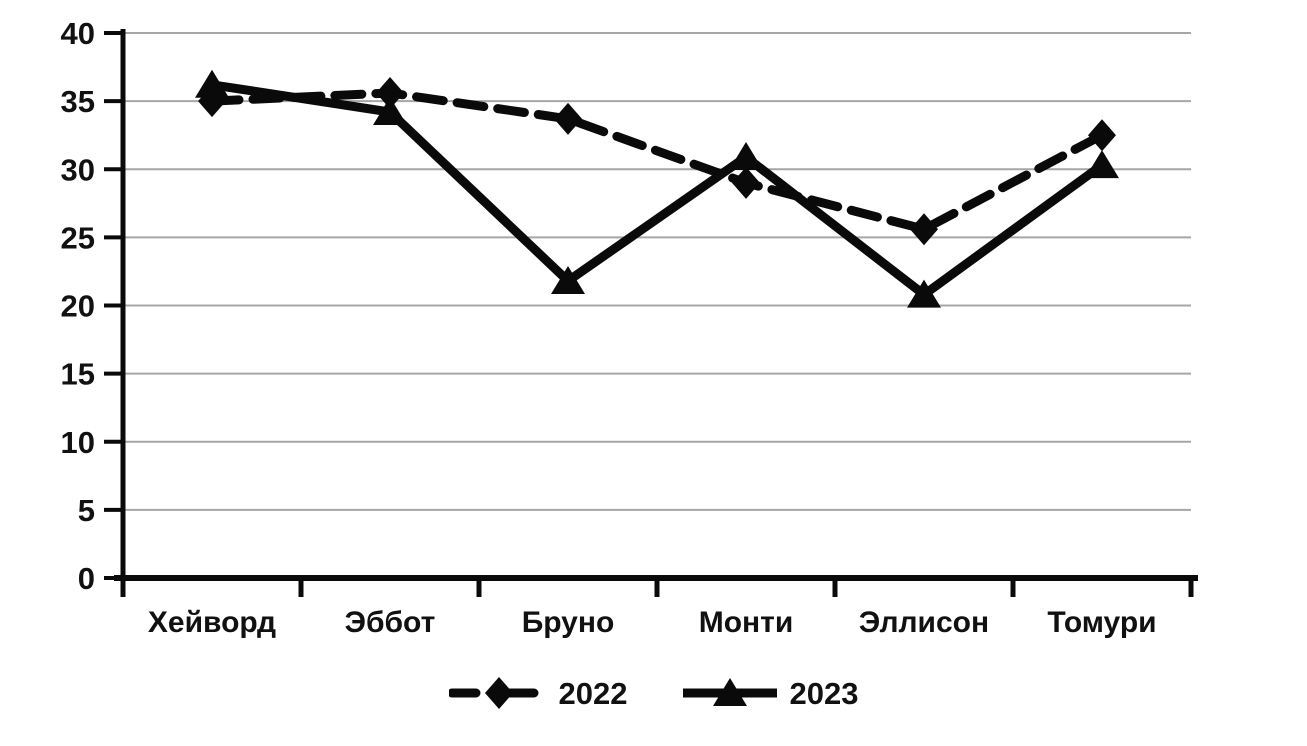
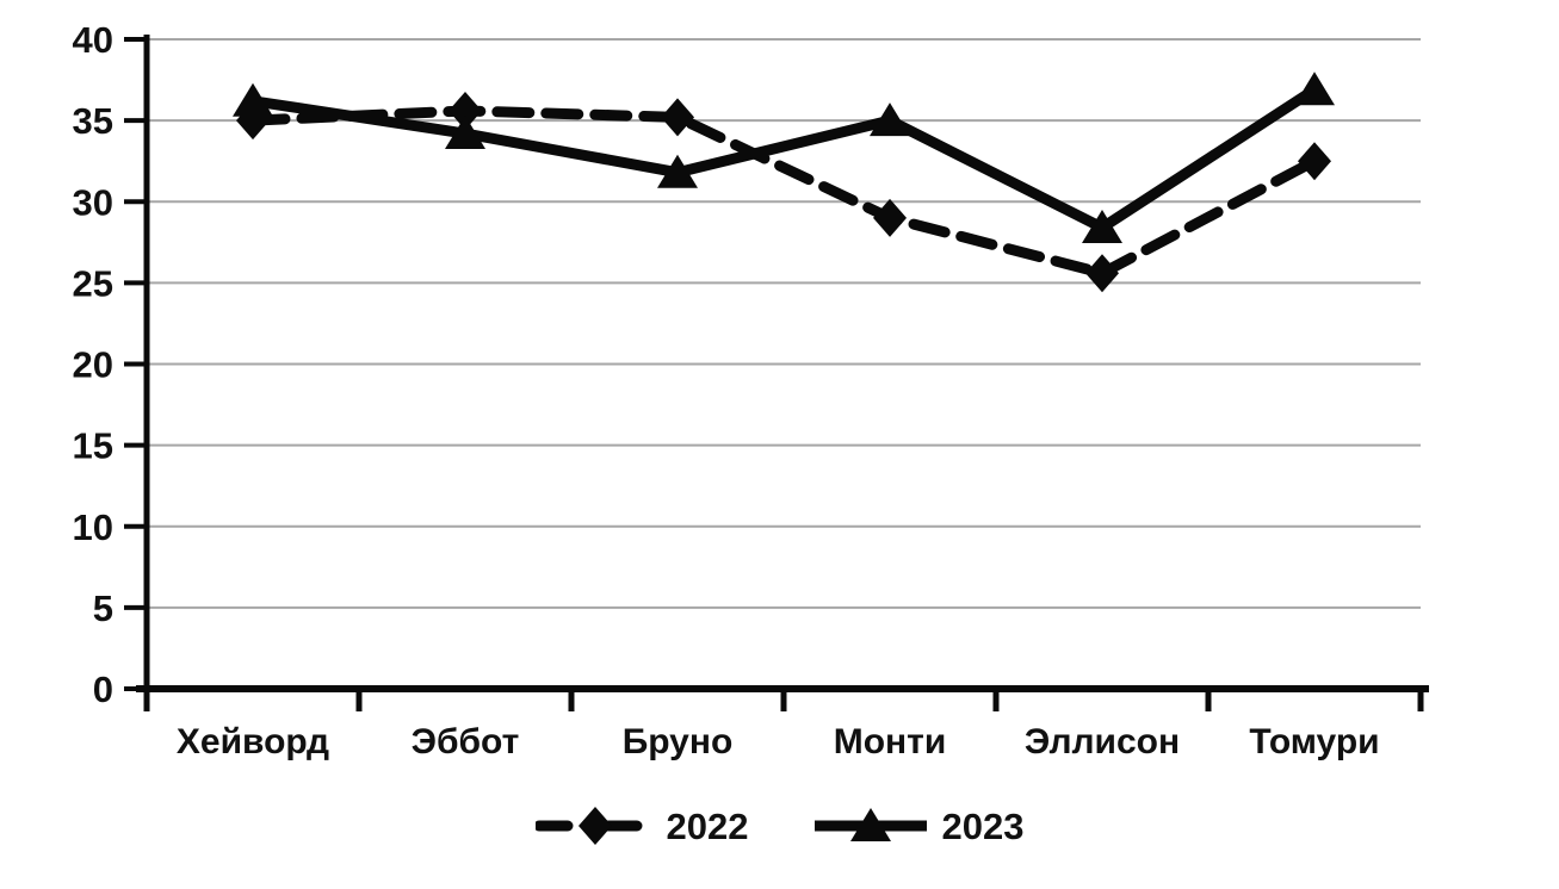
2022/Бруно: 33.7 -> 35.2
2023/Бруно: 21.8 -> 31.8
2023/Монти: 30.9 -> 35.0
2023/Эллисон: 20.8 -> 28.4
2023/Томури: 30.3 -> 36.9
